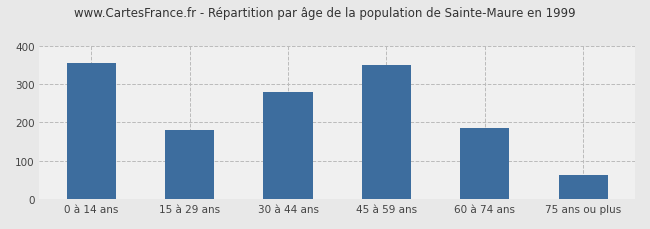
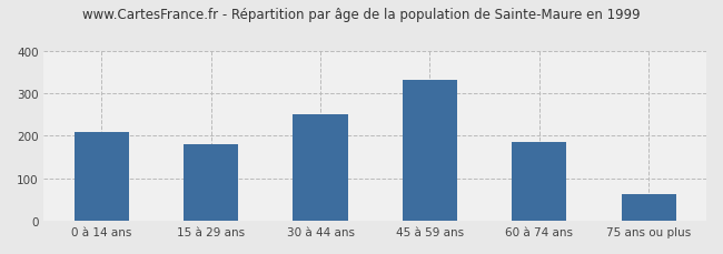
0 à 14 ans: 355 -> 210
30 à 44 ans: 280 -> 250
45 à 59 ans: 350 -> 330
